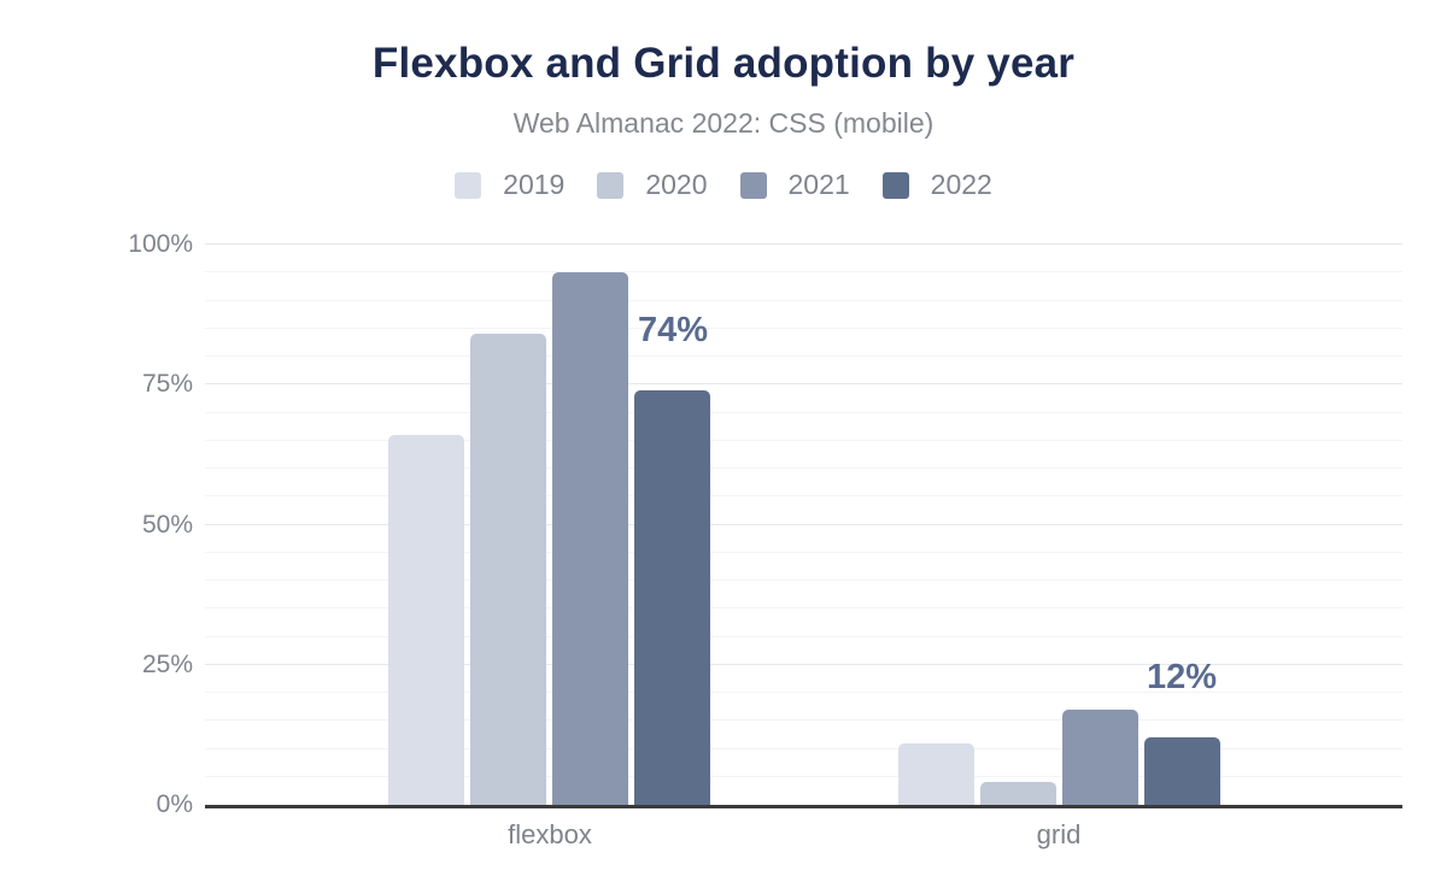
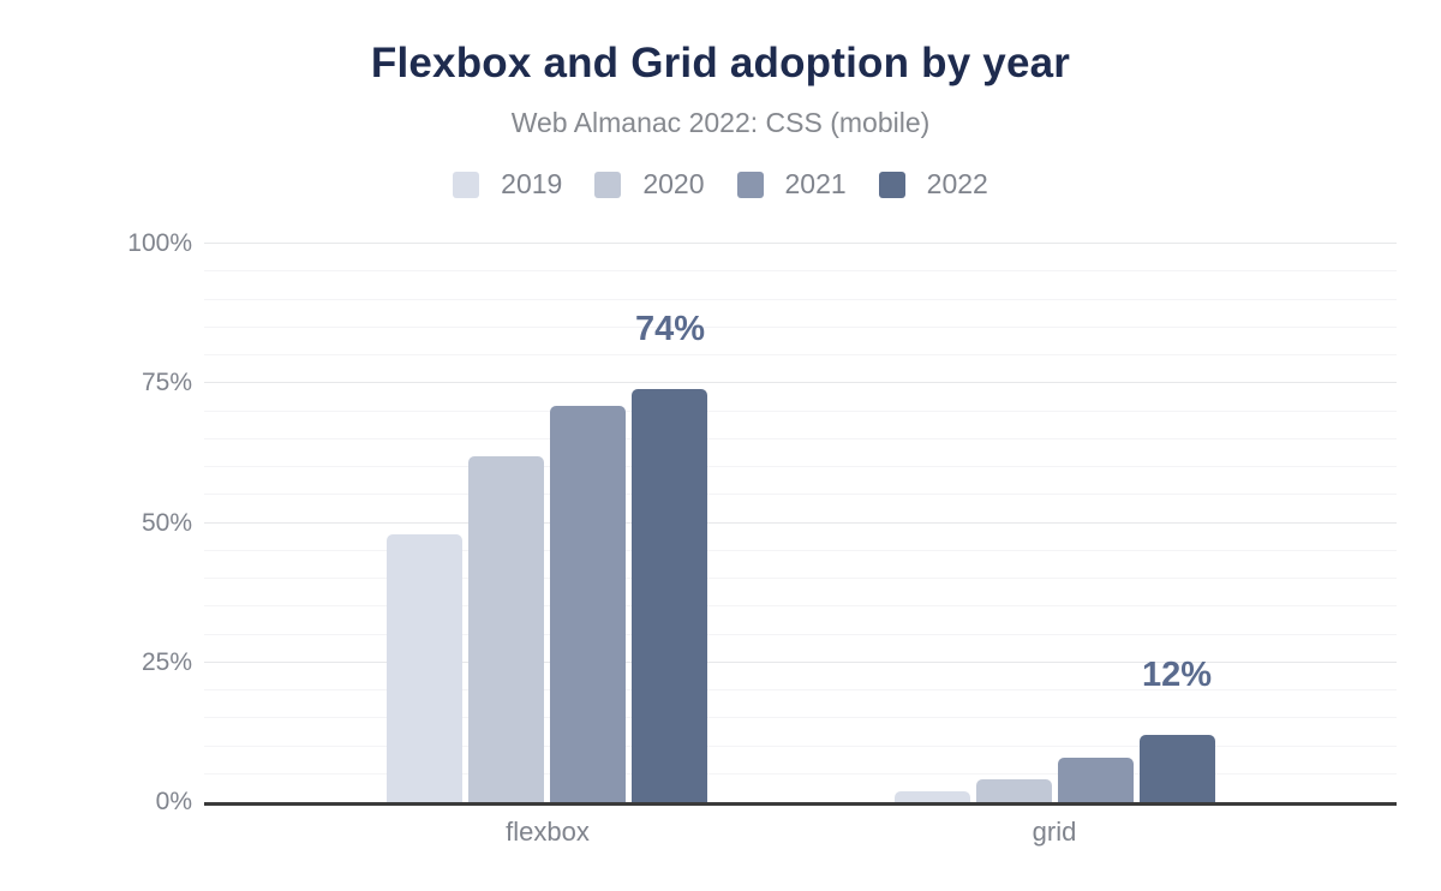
2019/flexbox: 66% -> 48%
2020/flexbox: 84% -> 62%
2021/flexbox: 95% -> 71%
2019/grid: 11% -> 2%
2021/grid: 17% -> 8%
